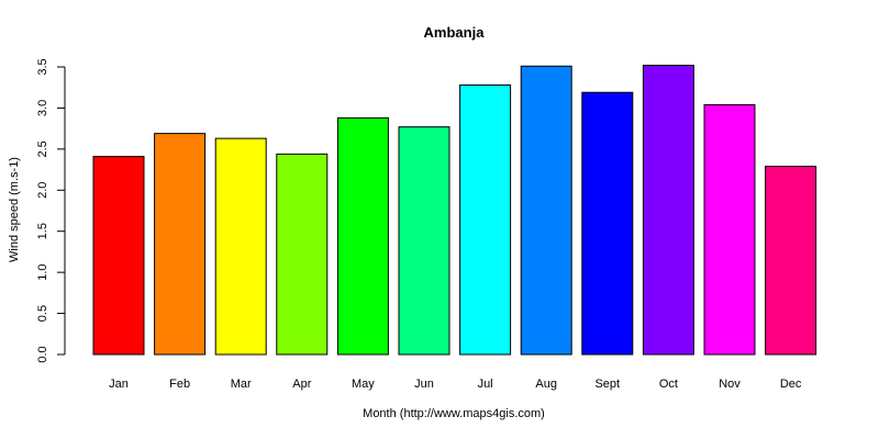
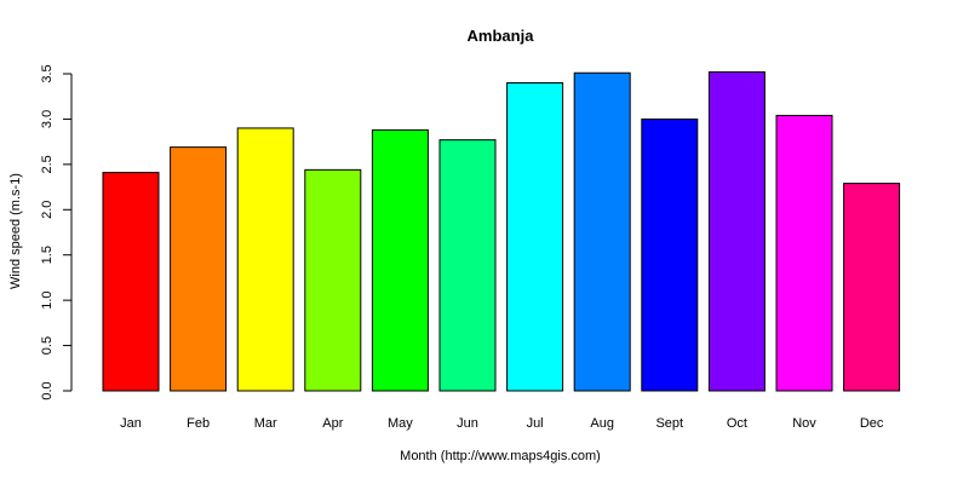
Mar: 2.6 -> 2.9
Jul: 3.3 -> 3.4
Sept: 3.2 -> 3.0
